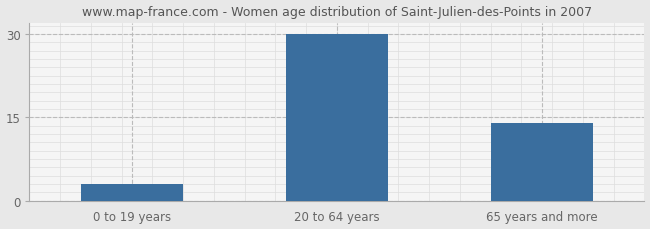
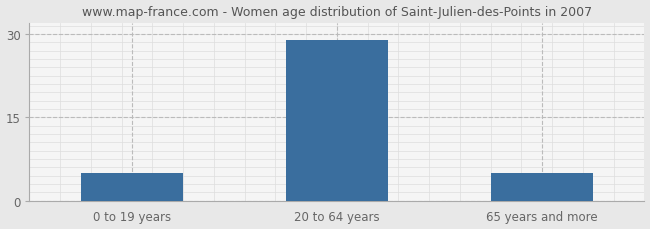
0 to 19 years: 3 -> 5
20 to 64 years: 30 -> 29
65 years and more: 14 -> 5
